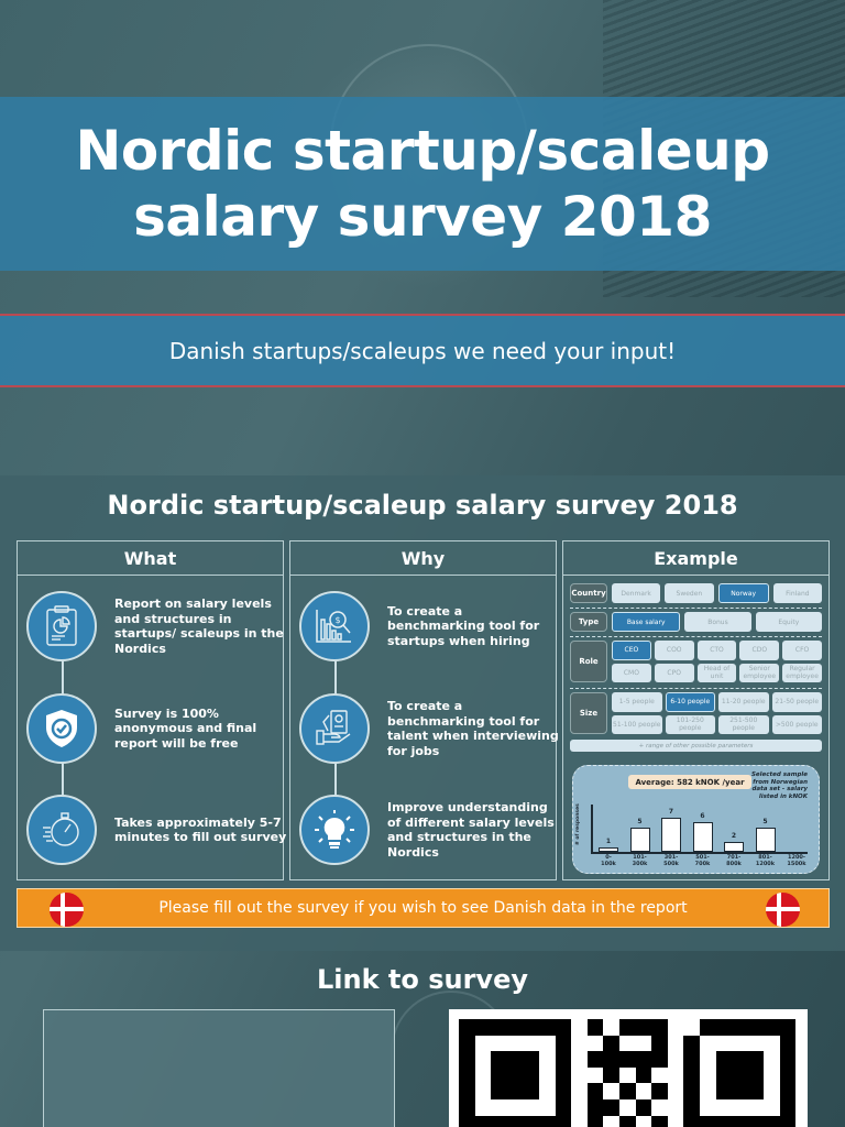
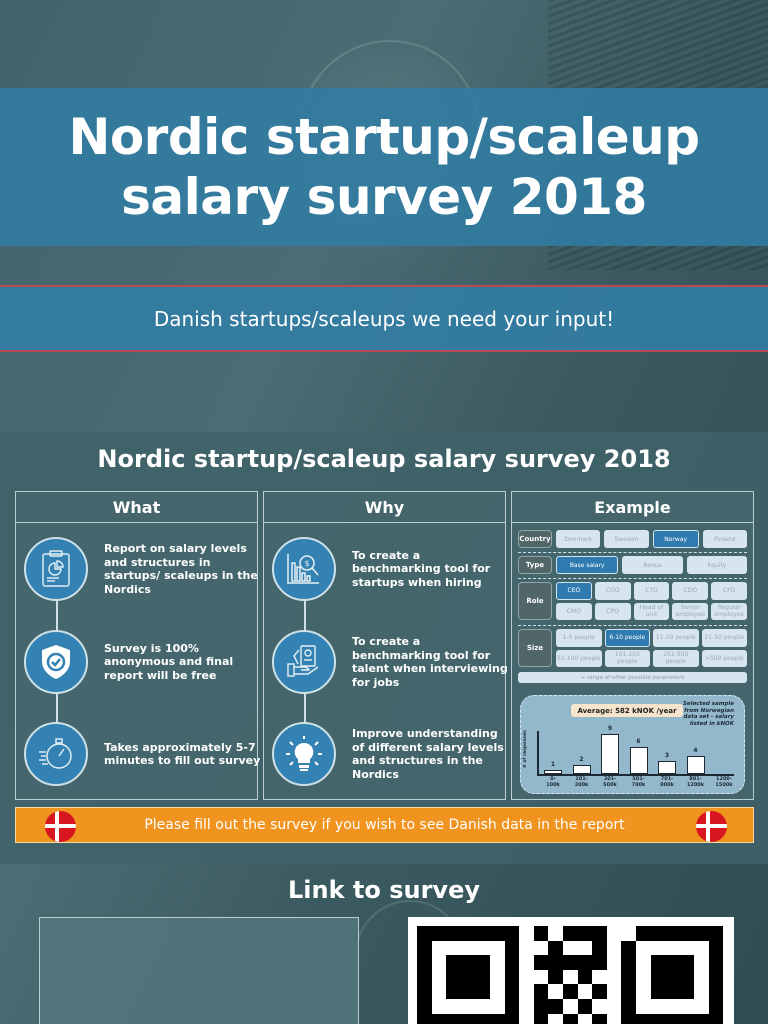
101-300k: 5 -> 2
301-500k: 7 -> 9
701-800k: 2 -> 3
801-1200k: 5 -> 4
